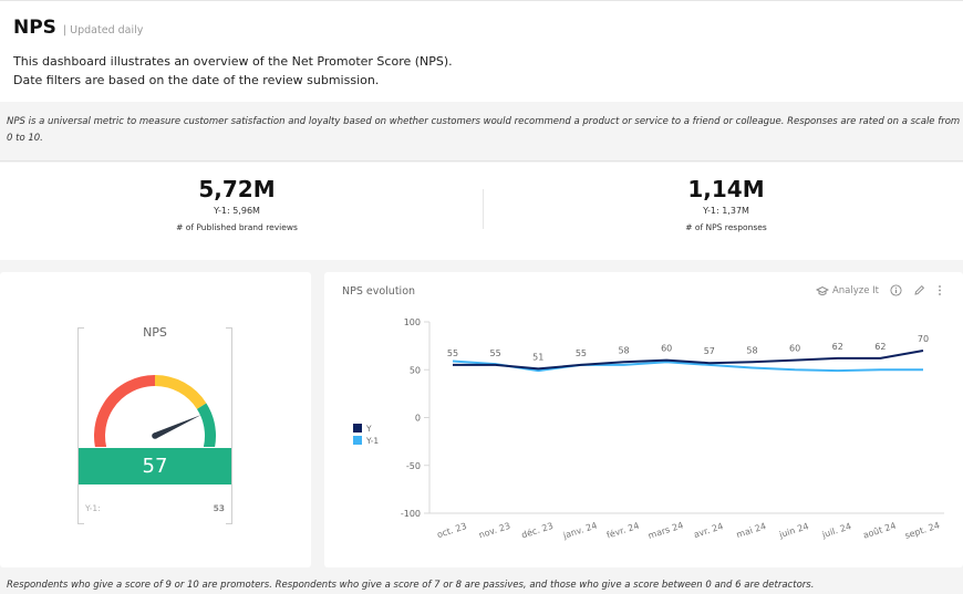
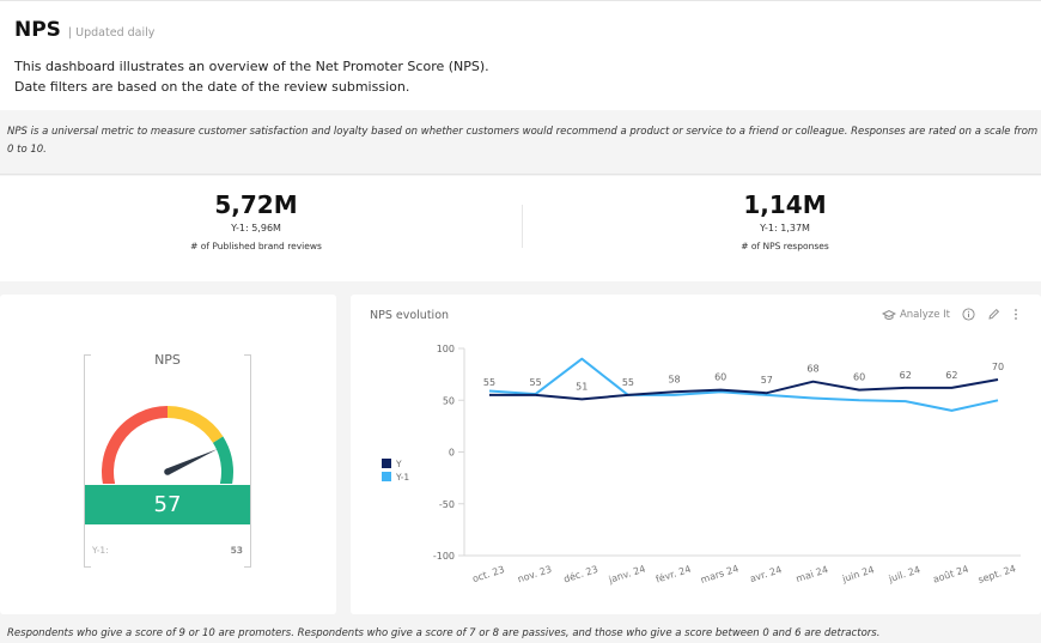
Y-1/déc. 23: 50 -> 90
Y/mai 24: 58 -> 68
Y-1/août 24: 50 -> 40
